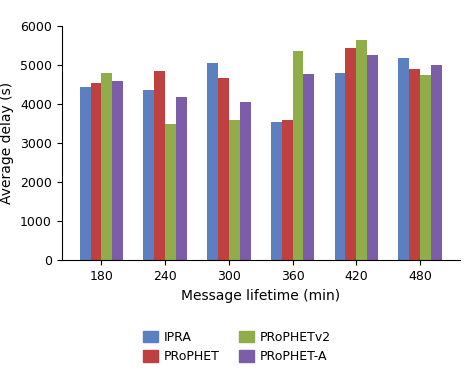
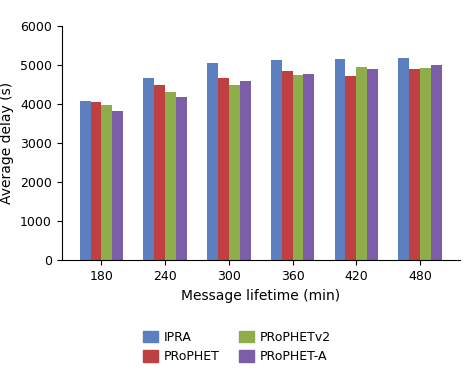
IPRA/180: 4450 -> 4080
PRoPHET/180: 4550 -> 4060
PRoPHETv2/180: 4800 -> 3990
PRoPHET-A/180: 4600 -> 3830
IPRA/240: 4350 -> 4680
PRoPHET/240: 4850 -> 4500
PRoPHETv2/240: 3500 -> 4300
PRoPHETv2/300: 3600 -> 4490
PRoPHET-A/300: 4050 -> 4590
IPRA/360: 3550 -> 5120
PRoPHET/360: 3600 -> 4850
PRoPHETv2/360: 5350 -> 4750
IPRA/420: 4800 -> 5150
PRoPHET/420: 5450 -> 4720
PRoPHETv2/420: 5650 -> 4940
PRoPHET-A/420: 5250 -> 4910
PRoPHETv2/480: 4750 -> 4930
